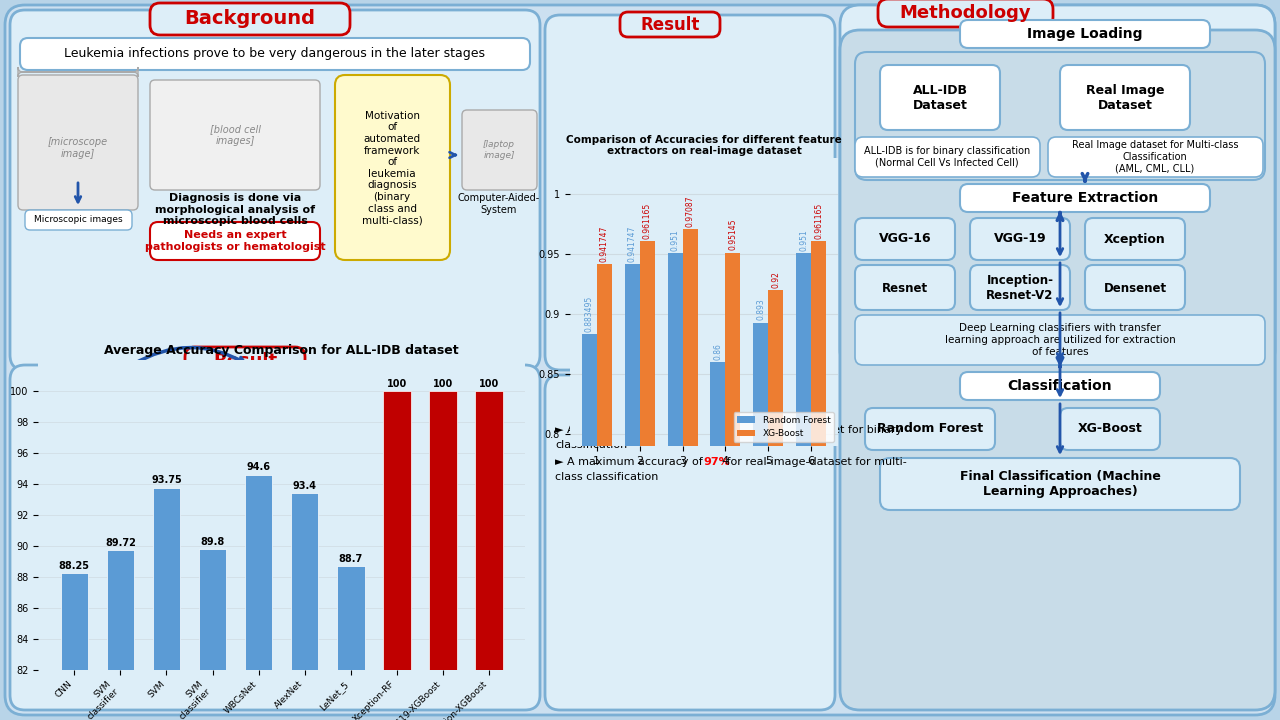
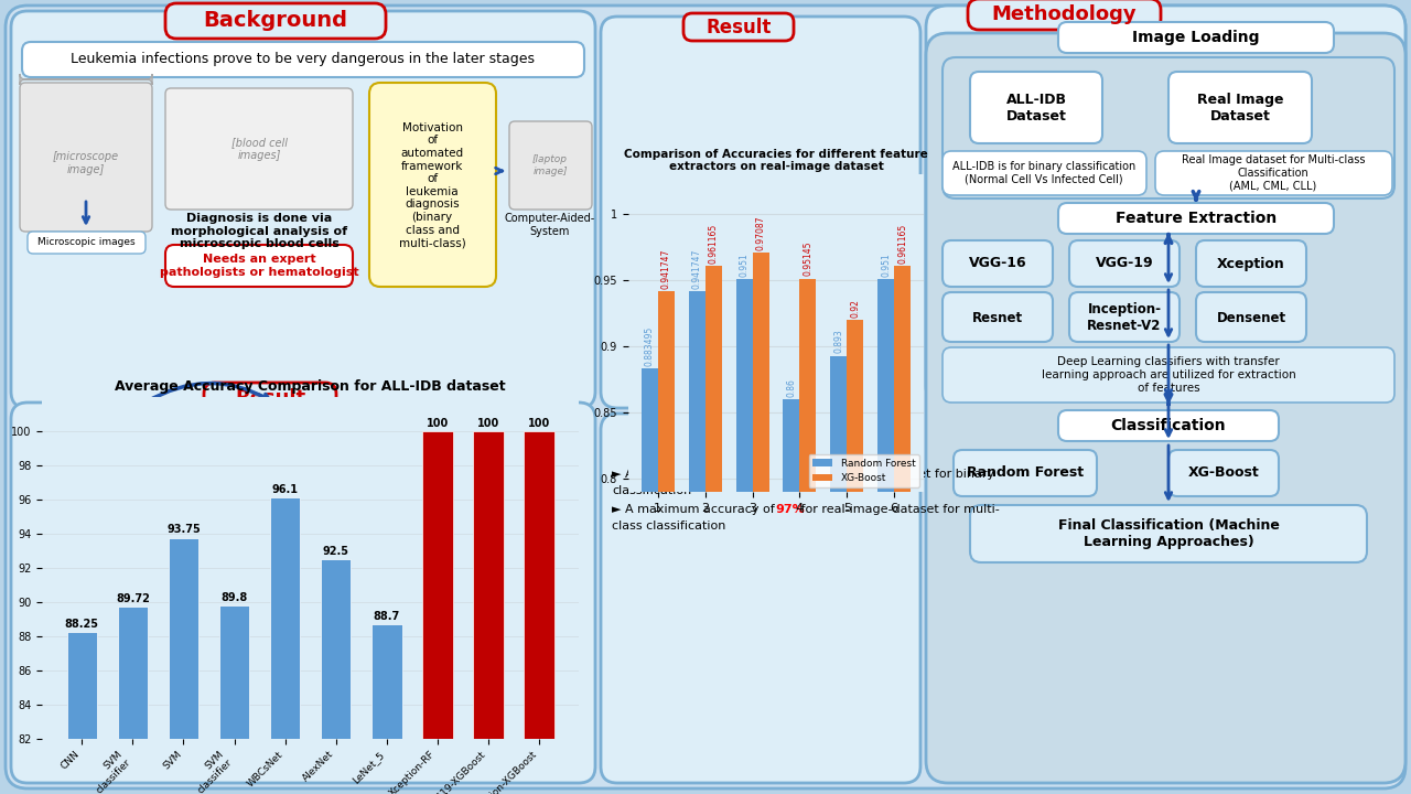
Average Accuracy Comparison for ALL-IDB dataset/WBCsNet: 94.6 -> 96.1
Average Accuracy Comparison for ALL-IDB dataset/AlexNet: 93.4 -> 92.5
